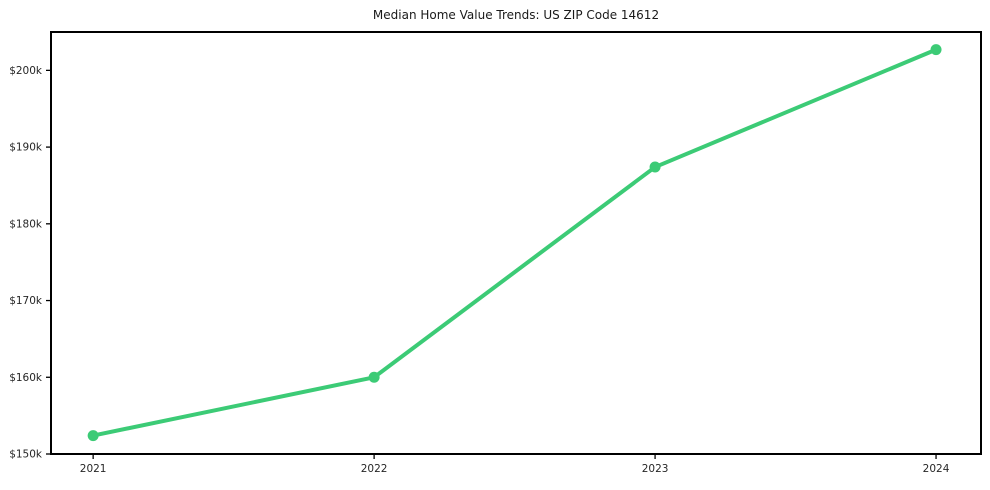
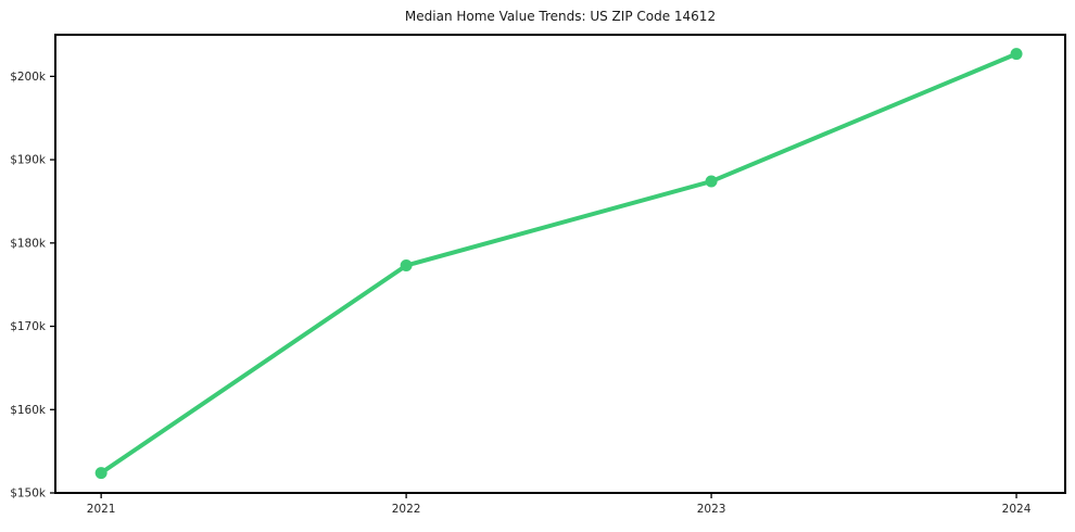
2022: $160k -> $177k
